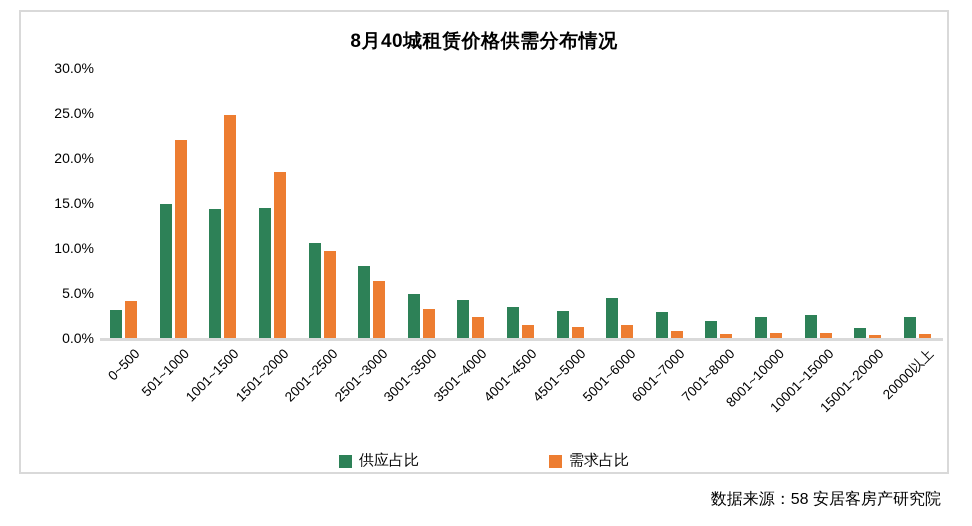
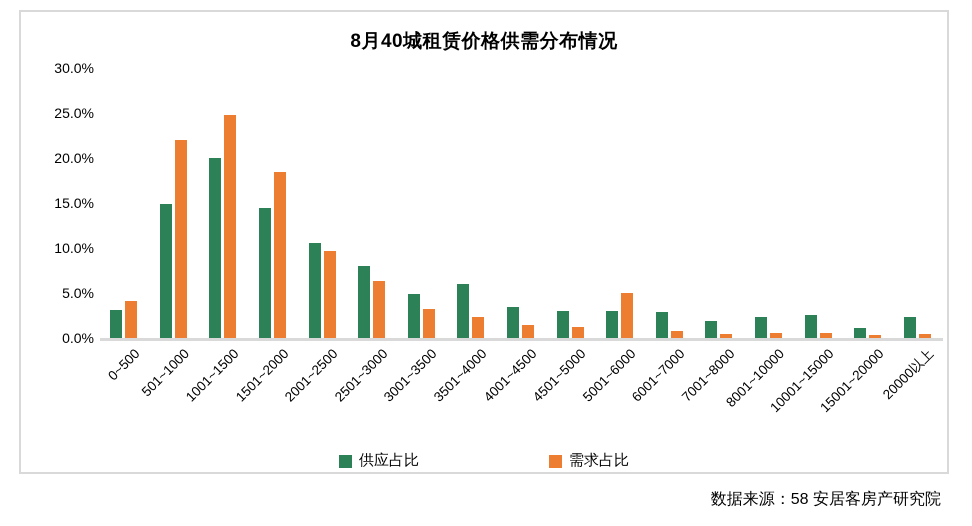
供应占比/1001~1500: 14% -> 20%
供应占比/3501~4000: 4% -> 6%
供应占比/5001~6000: 4% -> 3%
需求占比/5001~6000: 2% -> 5%
